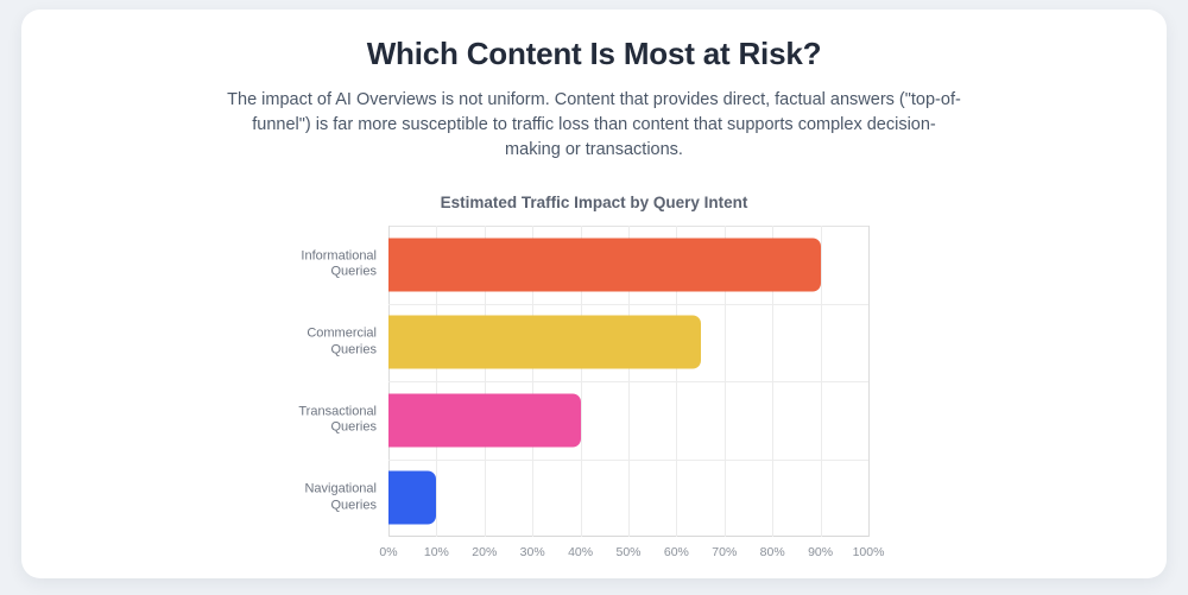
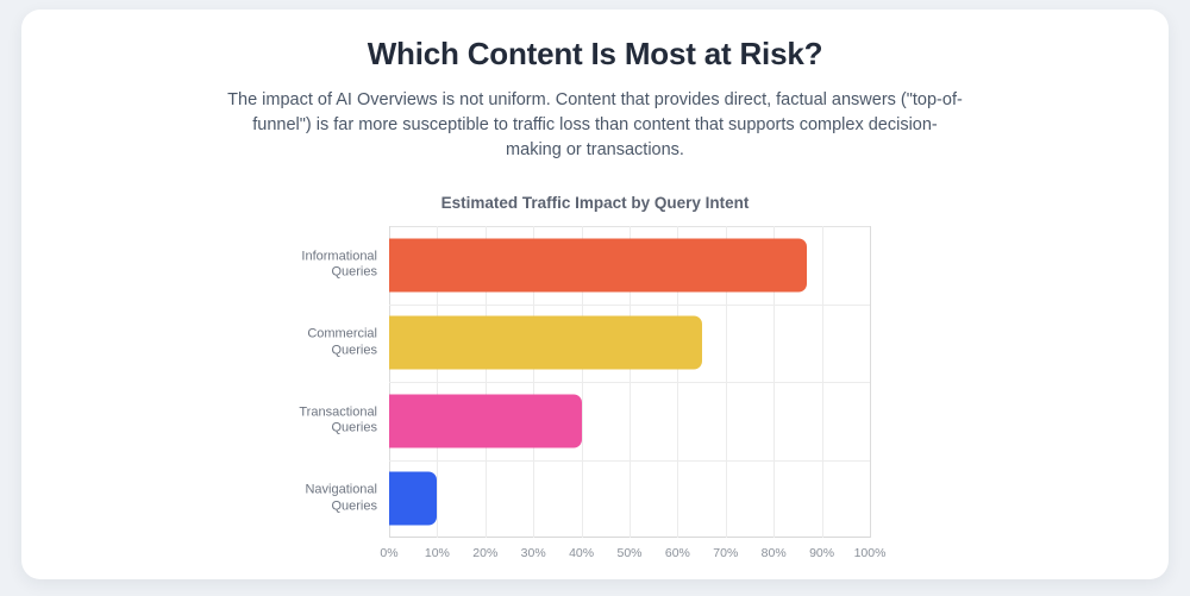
Informational Queries: 90% -> 87%
